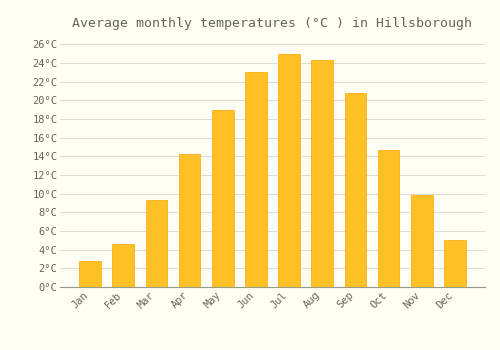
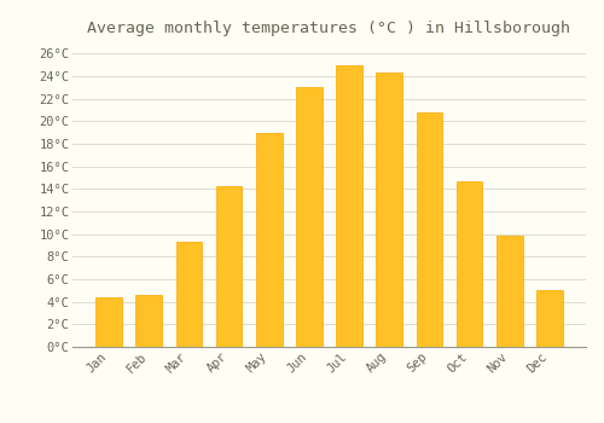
Jan: 2.8°C -> 4.4°C
